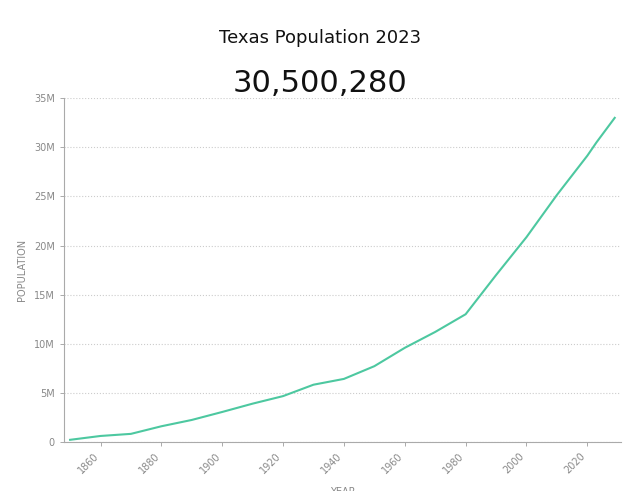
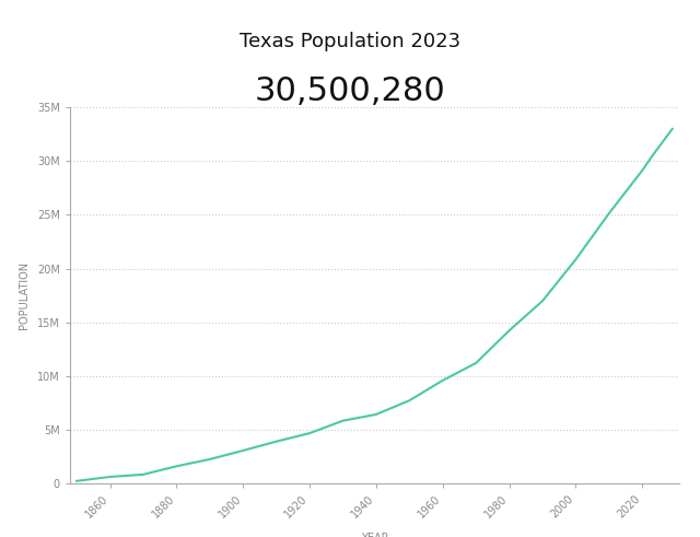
1980: 13.0M -> 14.2M
